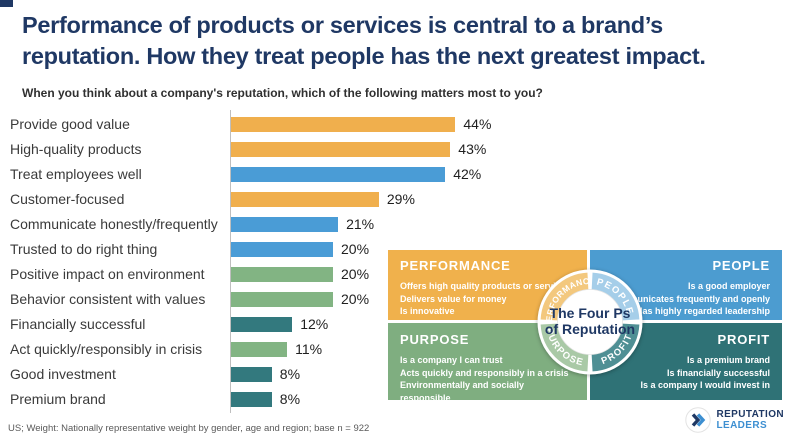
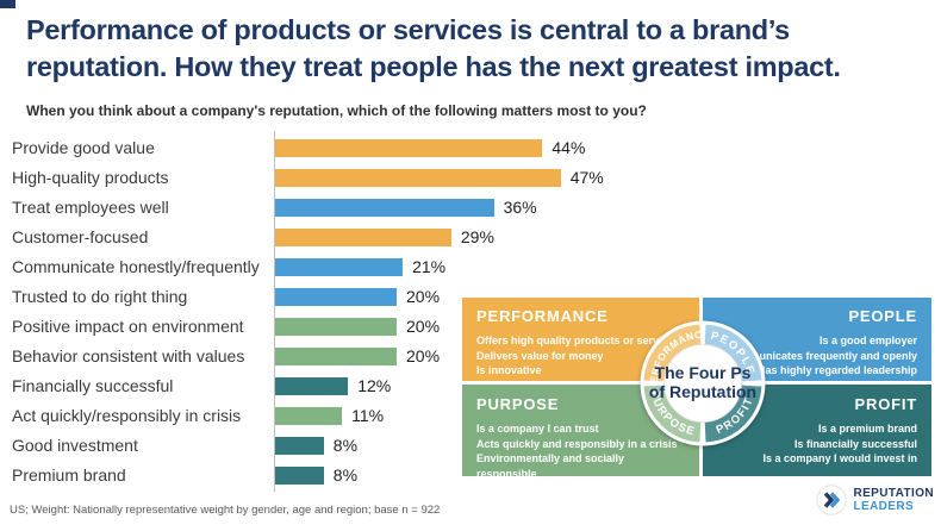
High-quality products: 43% -> 47%
Treat employees well: 42% -> 36%
